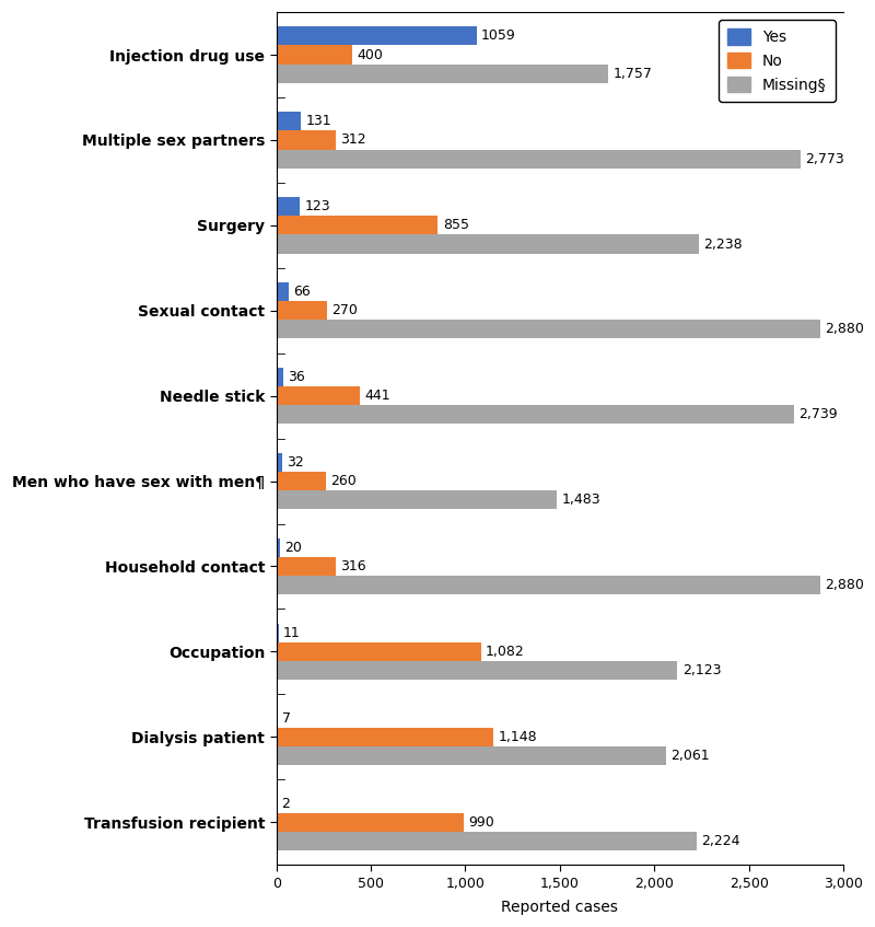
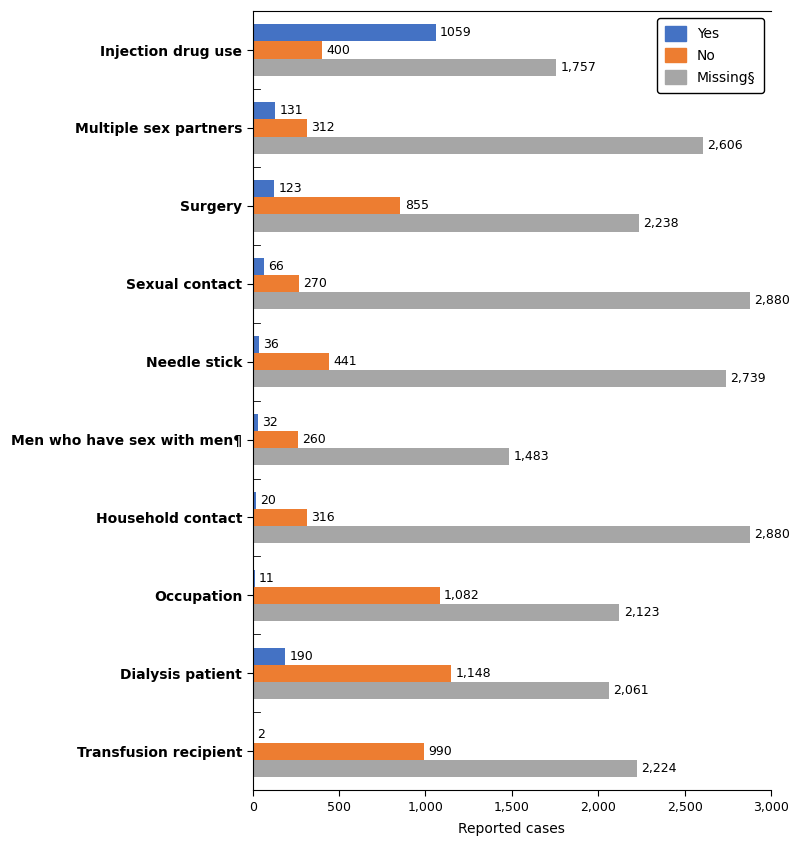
Missing§/Multiple sex partners: 2,773 -> 2,606
Yes/Dialysis patient: 7 -> 190
